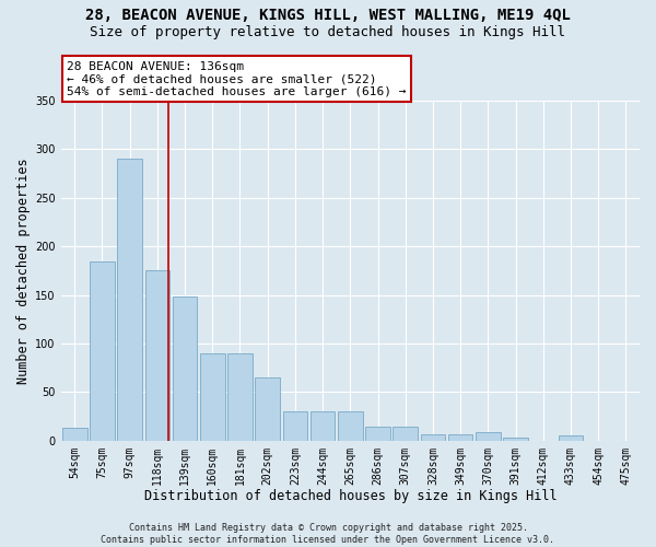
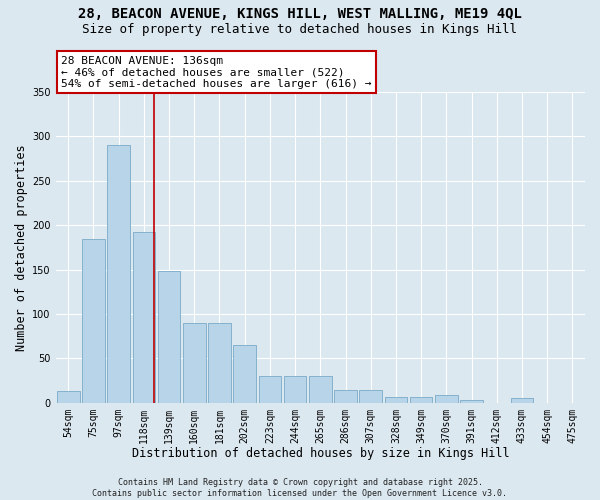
118sqm: 175 -> 192
